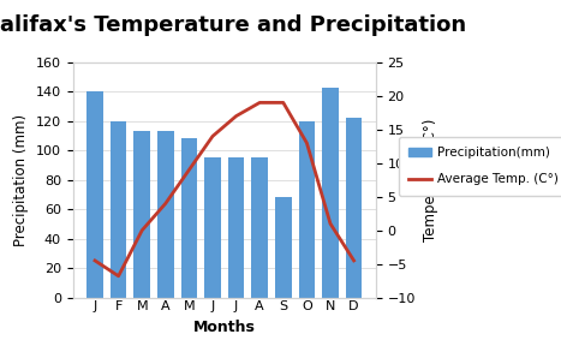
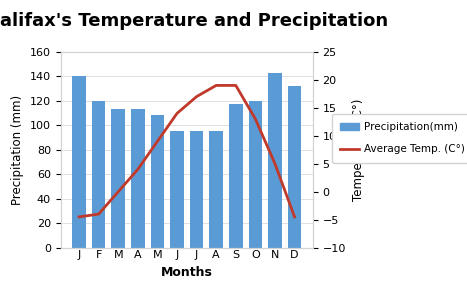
Average Temp. (C°)/F: -6.8 -> -4.0
Precipitation(mm)/S: 68 -> 117
Average Temp. (C°)/N: 1.0 -> 5.0
Precipitation(mm)/D: 122 -> 132
